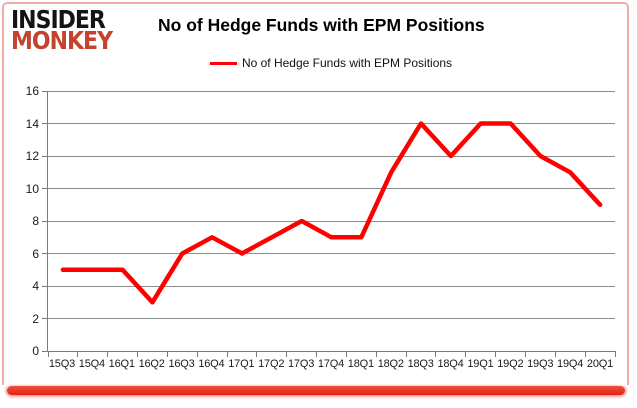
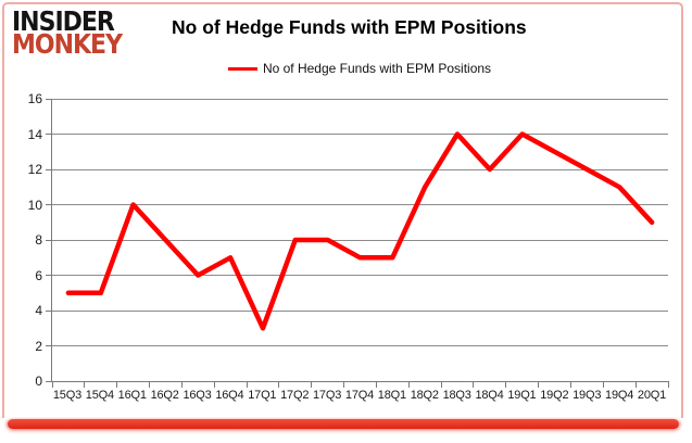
16Q1: 5 -> 10
16Q2: 3 -> 8
17Q1: 6 -> 3
17Q2: 7 -> 8
19Q2: 14 -> 13
